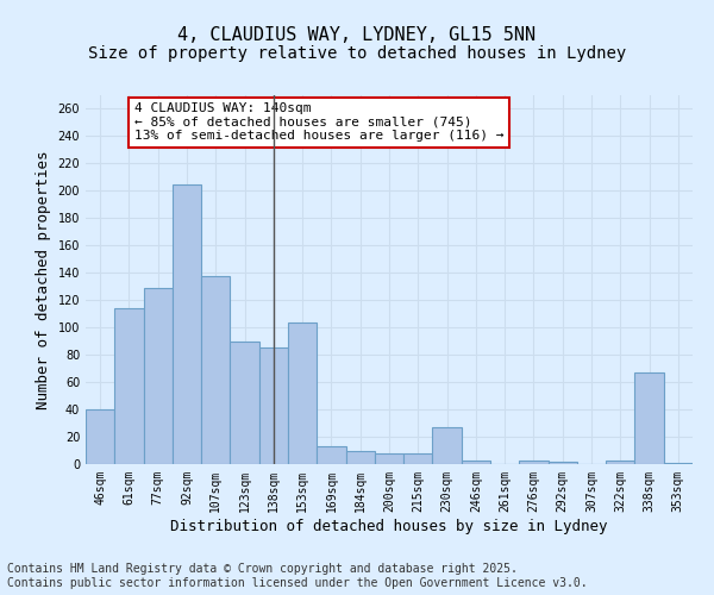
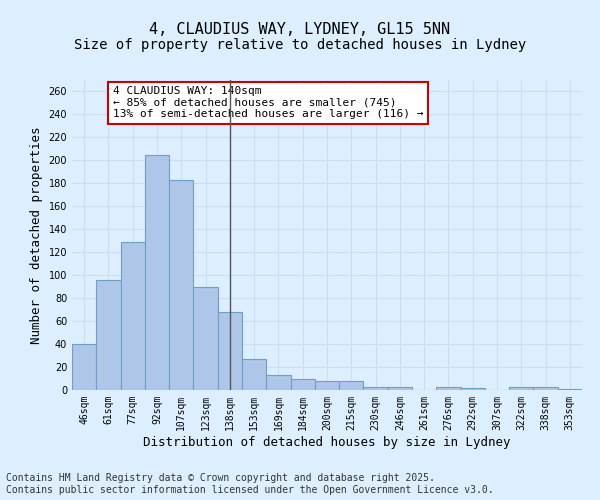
61sqm: 114 -> 96
107sqm: 138 -> 183
138sqm: 85 -> 68
153sqm: 104 -> 27
230sqm: 27 -> 3
338sqm: 67 -> 3
